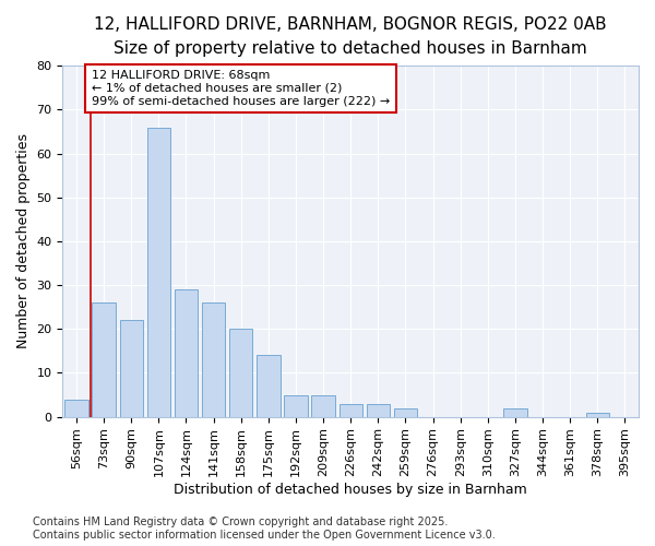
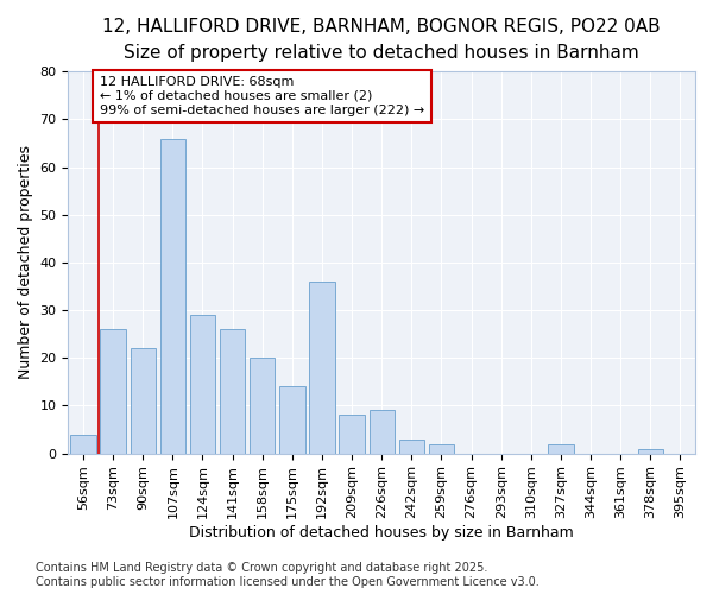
192sqm: 5 -> 36
209sqm: 5 -> 8
226sqm: 3 -> 9
